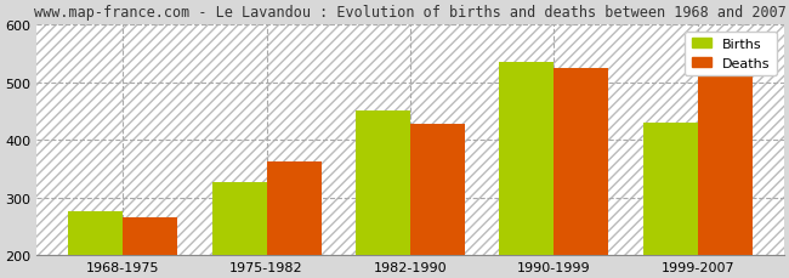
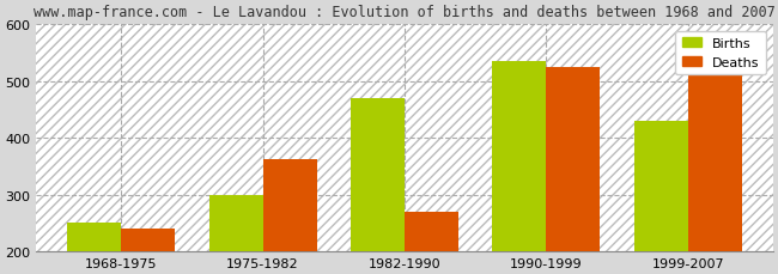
Births/1968-1975: 275 -> 250
Deaths/1968-1975: 265 -> 240
Births/1975-1982: 327 -> 300
Births/1982-1990: 450 -> 470
Deaths/1982-1990: 427 -> 270
